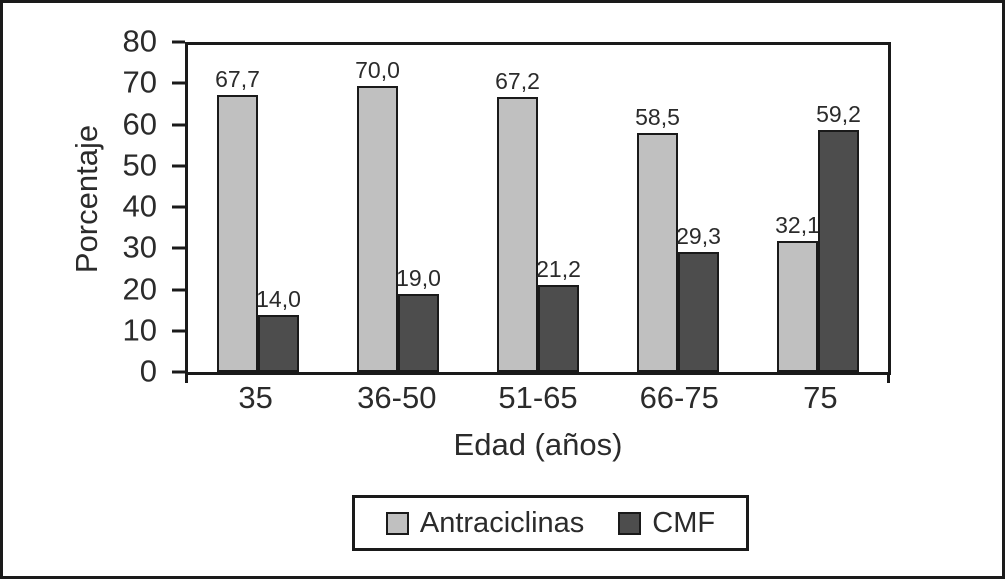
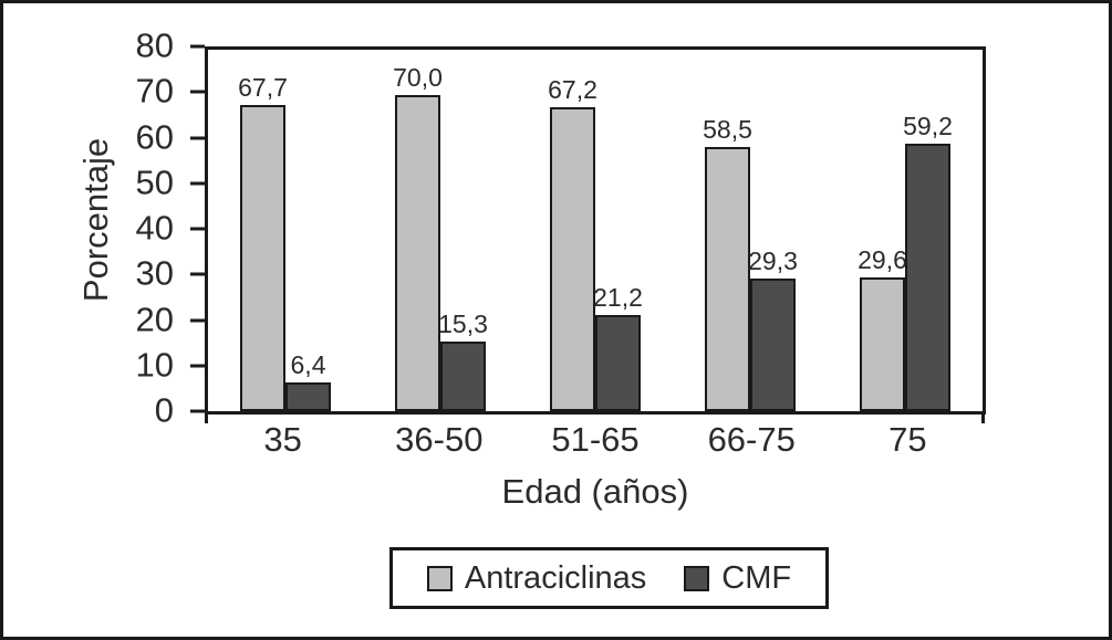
CMF/35: 14,0 -> 6,4
CMF/36-50: 19,0 -> 15,3
Antraciclinas/75: 32,1 -> 29,6
